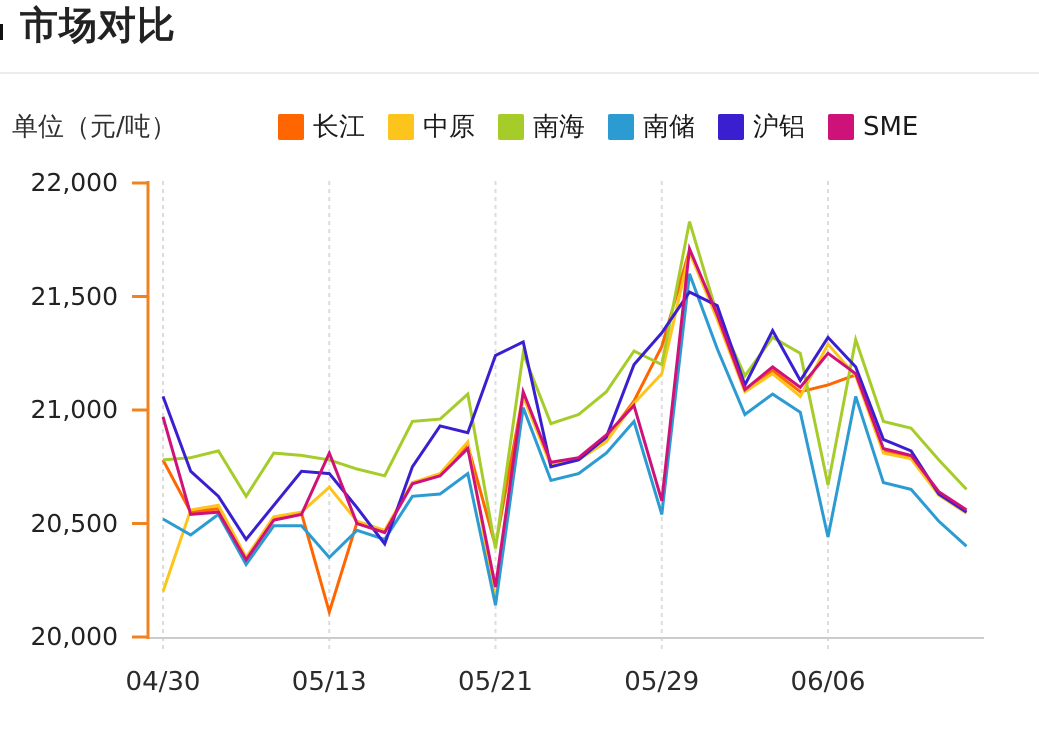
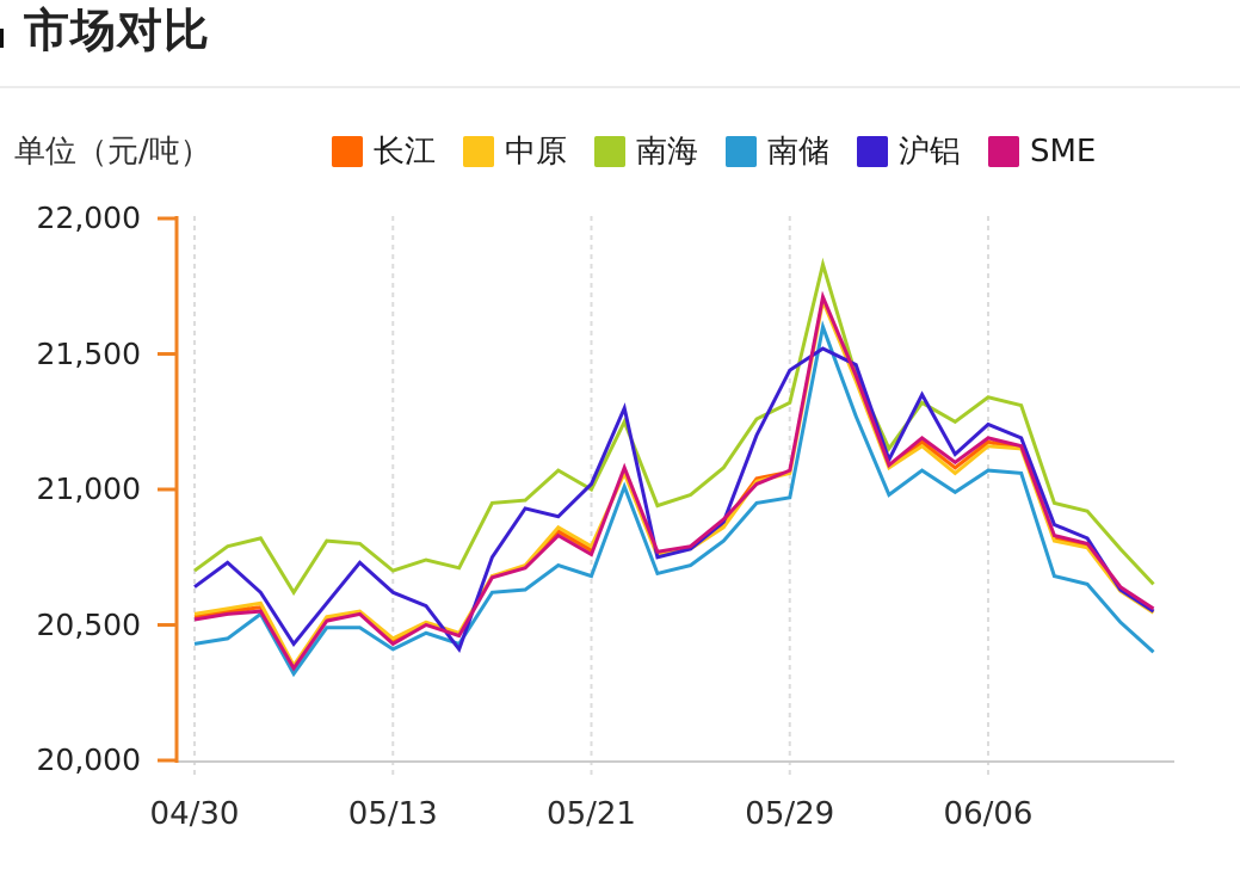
长江/04/30: 20780 -> 20530
中原/04/30: 20200 -> 20540
南海/04/30: 20780 -> 20700
南储/04/30: 20520 -> 20430
沪铝/04/30: 21060 -> 20640
SME/04/30: 20970 -> 20520
长江/05/13: 20110 -> 20440
中原/05/13: 20660 -> 20450
南海/05/13: 20780 -> 20700
南储/05/13: 20350 -> 20410
沪铝/05/13: 20720 -> 20620
SME/05/13: 20810 -> 20430
长江/05/21: 20400 -> 20780
中原/05/21: 20160 -> 20790
南海/05/21: 20390 -> 21000
南储/05/21: 20140 -> 20680
沪铝/05/21: 21240 -> 21020
SME/05/21: 20220 -> 20760
长江/05/29: 21280 -> 21060
中原/05/29: 21160 -> 21060
南海/05/29: 21200 -> 21320
南储/05/29: 20540 -> 20970
沪铝/05/29: 21340 -> 21440
SME/05/29: 20600 -> 21070
长江/06/06: 21110 -> 21180
中原/06/06: 21290 -> 21160
南海/06/06: 20670 -> 21340
南储/06/06: 20440 -> 21070
沪铝/06/06: 21320 -> 21240
SME/06/06: 21250 -> 21190
